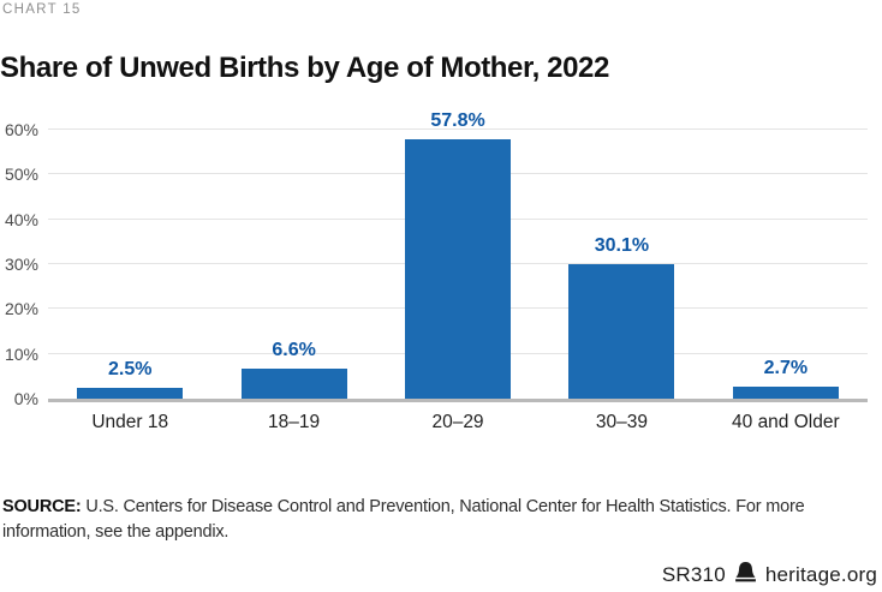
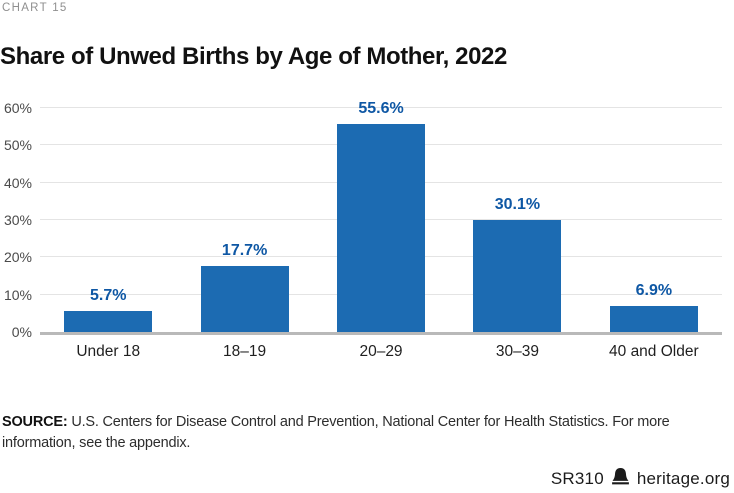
Under 18: 2.5% -> 5.7%
18–19: 6.6% -> 17.7%
20–29: 57.8% -> 55.6%
40 and Older: 2.7% -> 6.9%
